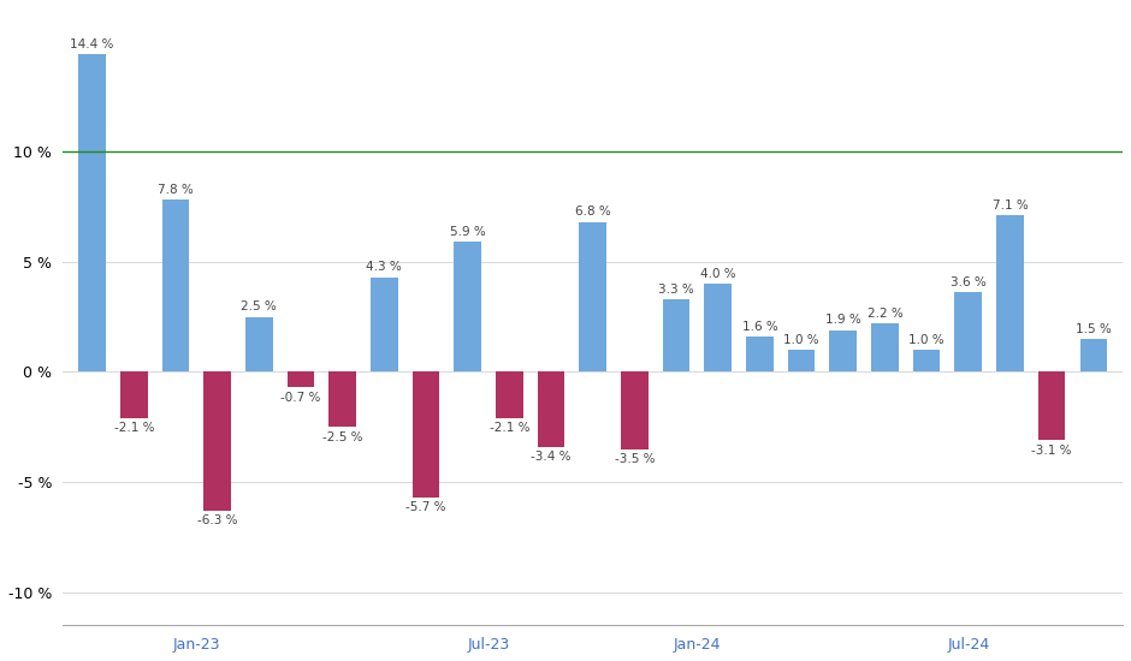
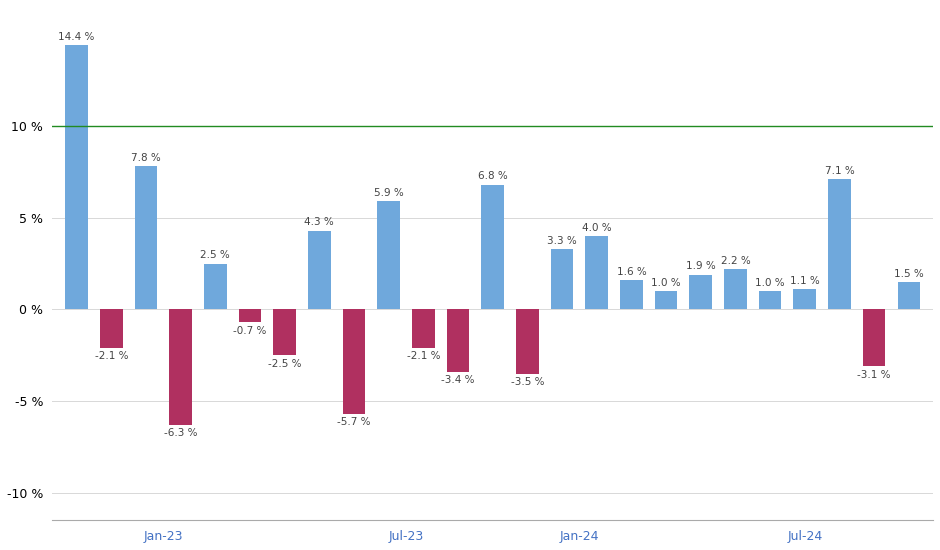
Jul-24: 3.6 -> 1.1
